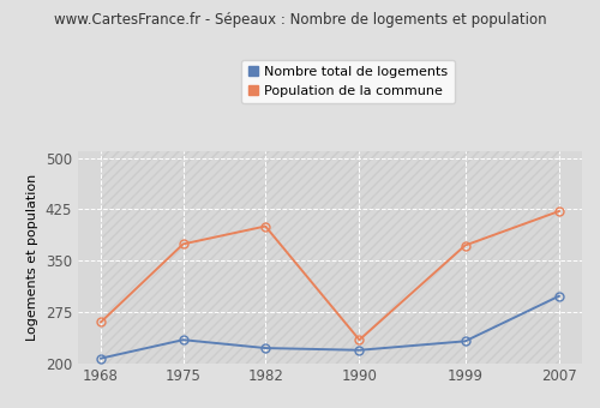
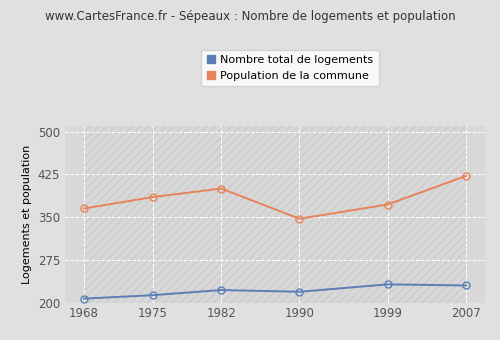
Population de la commune/1968: 260 -> 365
Nombre total de logements/1975: 234 -> 213
Population de la commune/1975: 374 -> 385
Population de la commune/1990: 234 -> 347
Nombre total de logements/2007: 298 -> 230
